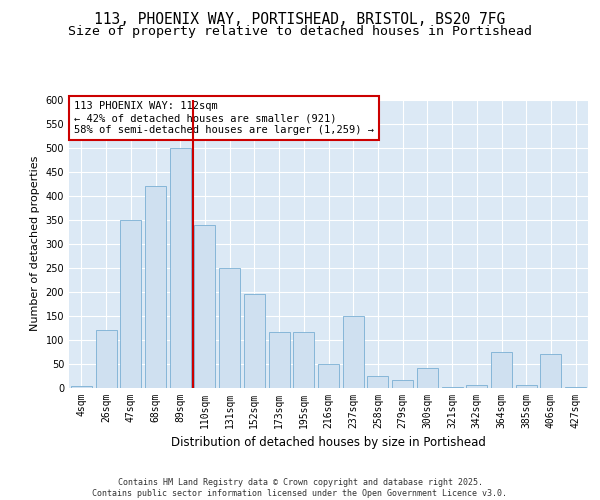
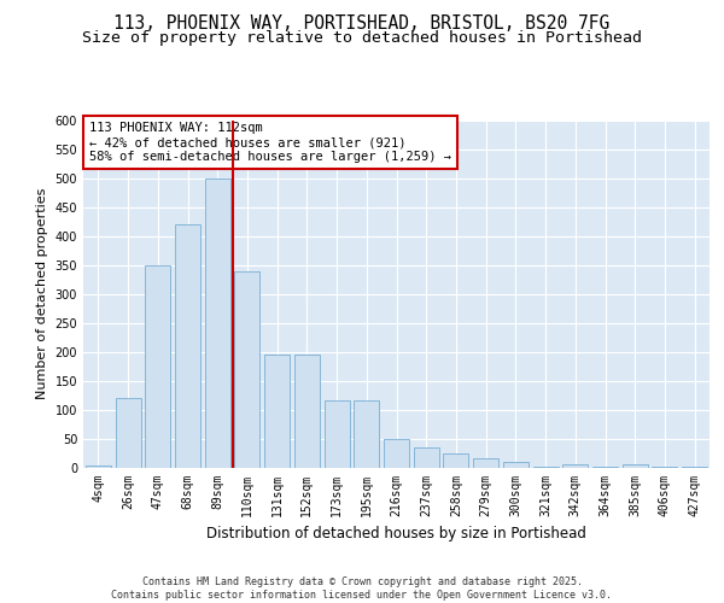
131sqm: 250 -> 195
237sqm: 150 -> 35
300sqm: 40 -> 10
364sqm: 75 -> 2
406sqm: 70 -> 2
